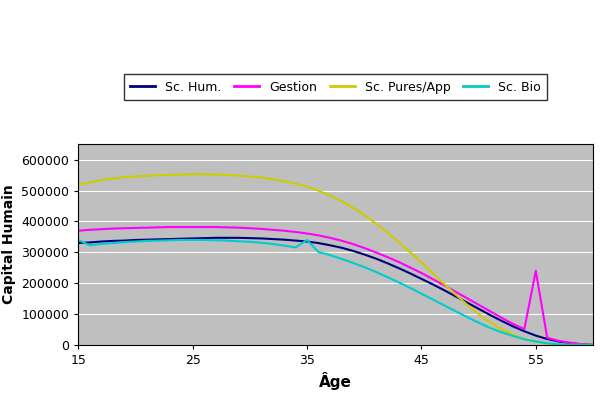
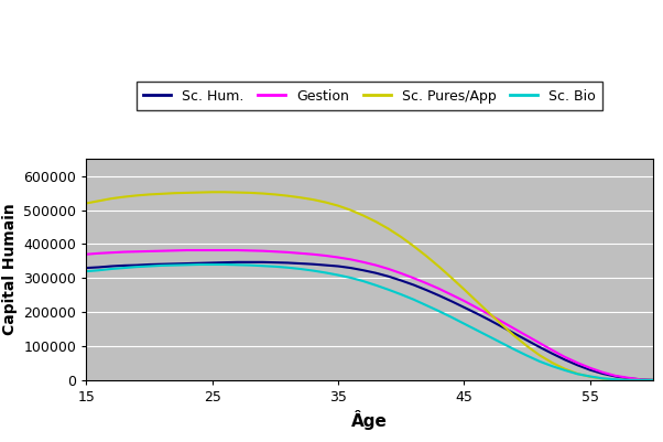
Sc. Bio/15: 340000 -> 320000
Sc. Bio/35: 340000 -> 309000
Gestion/55: 240000 -> 36000
